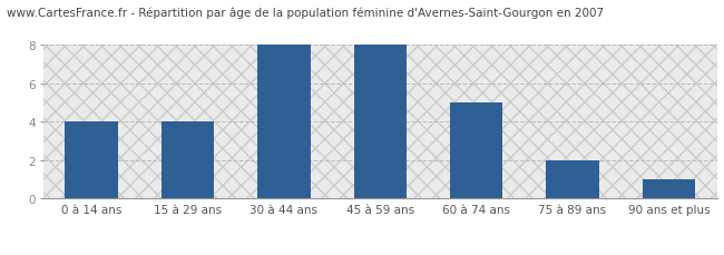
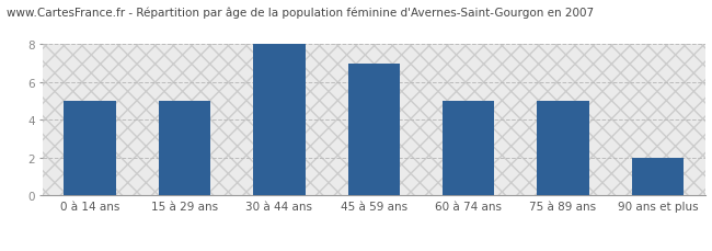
0 à 14 ans: 4 -> 5
15 à 29 ans: 4 -> 5
45 à 59 ans: 8 -> 7
75 à 89 ans: 2 -> 5
90 ans et plus: 1 -> 2
